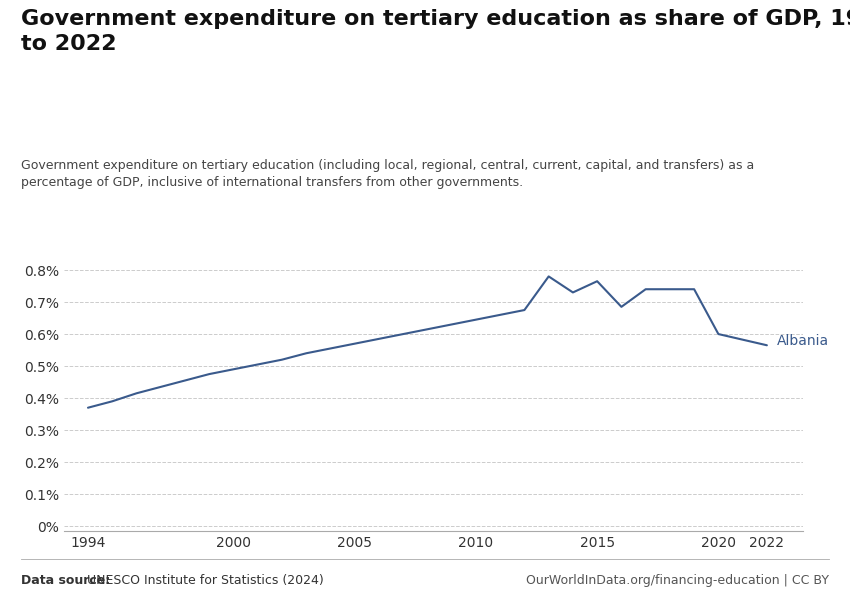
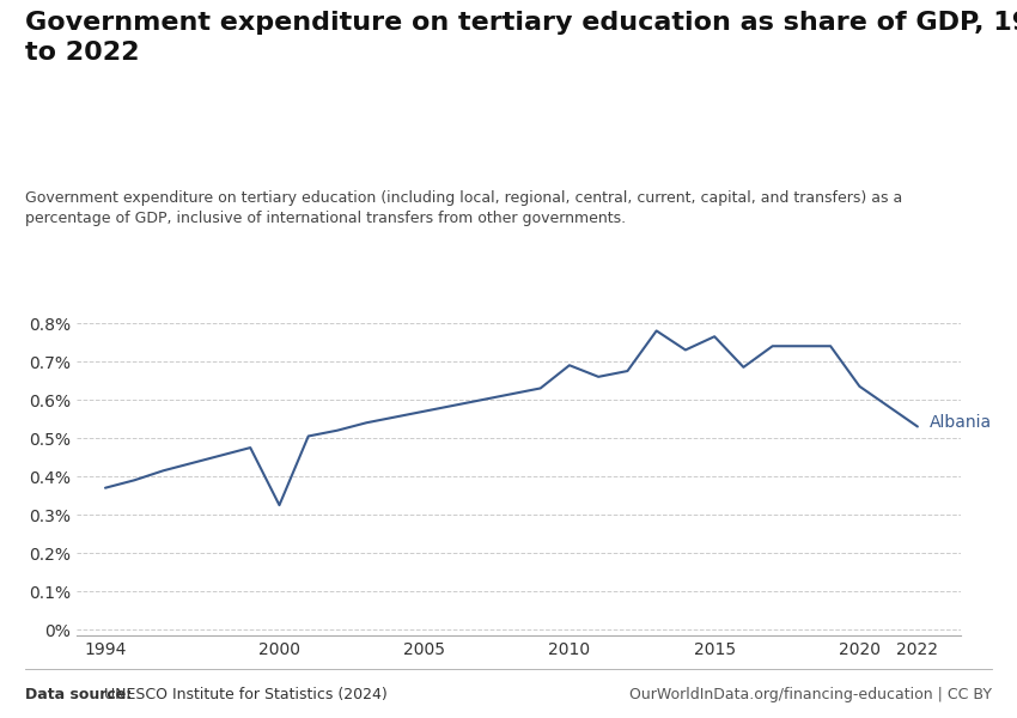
2000: 0.490% -> 0.325%
2010: 0.645% -> 0.690%
2020: 0.600% -> 0.635%
2022: 0.565% -> 0.530%
